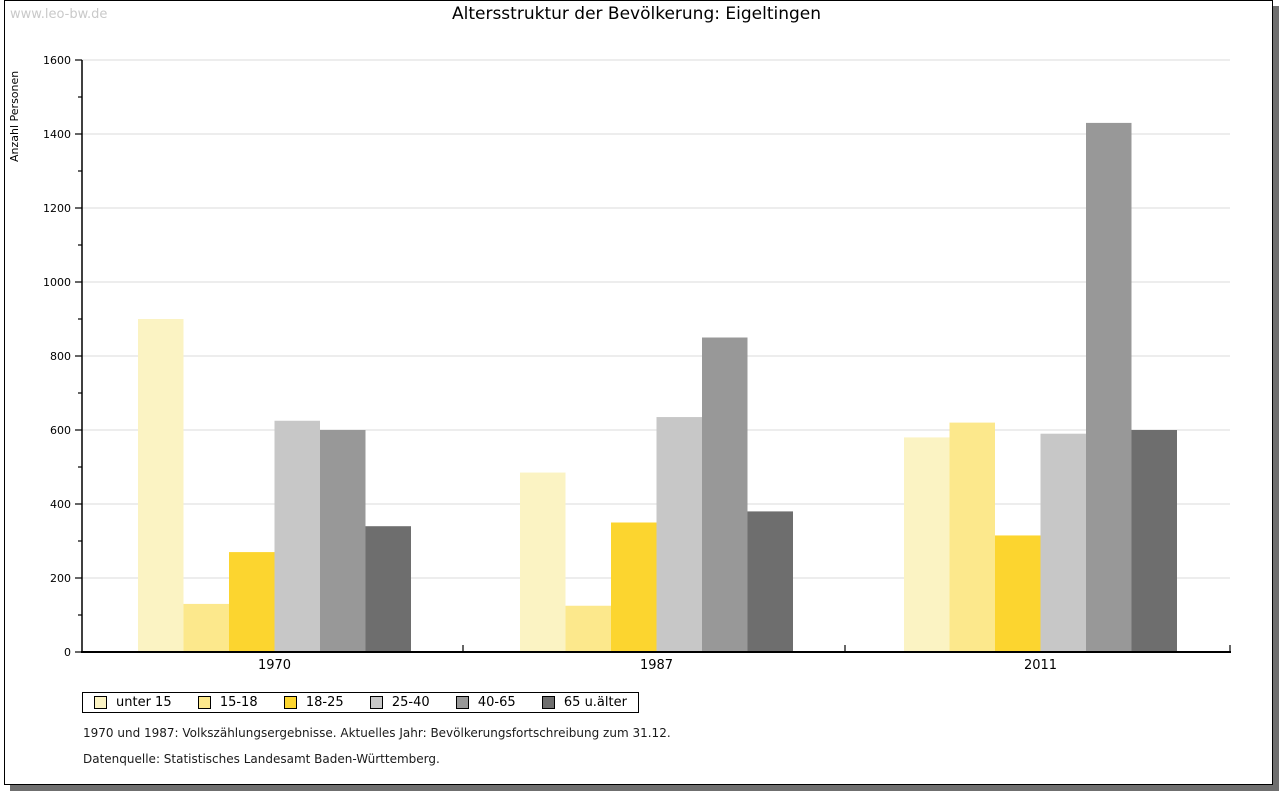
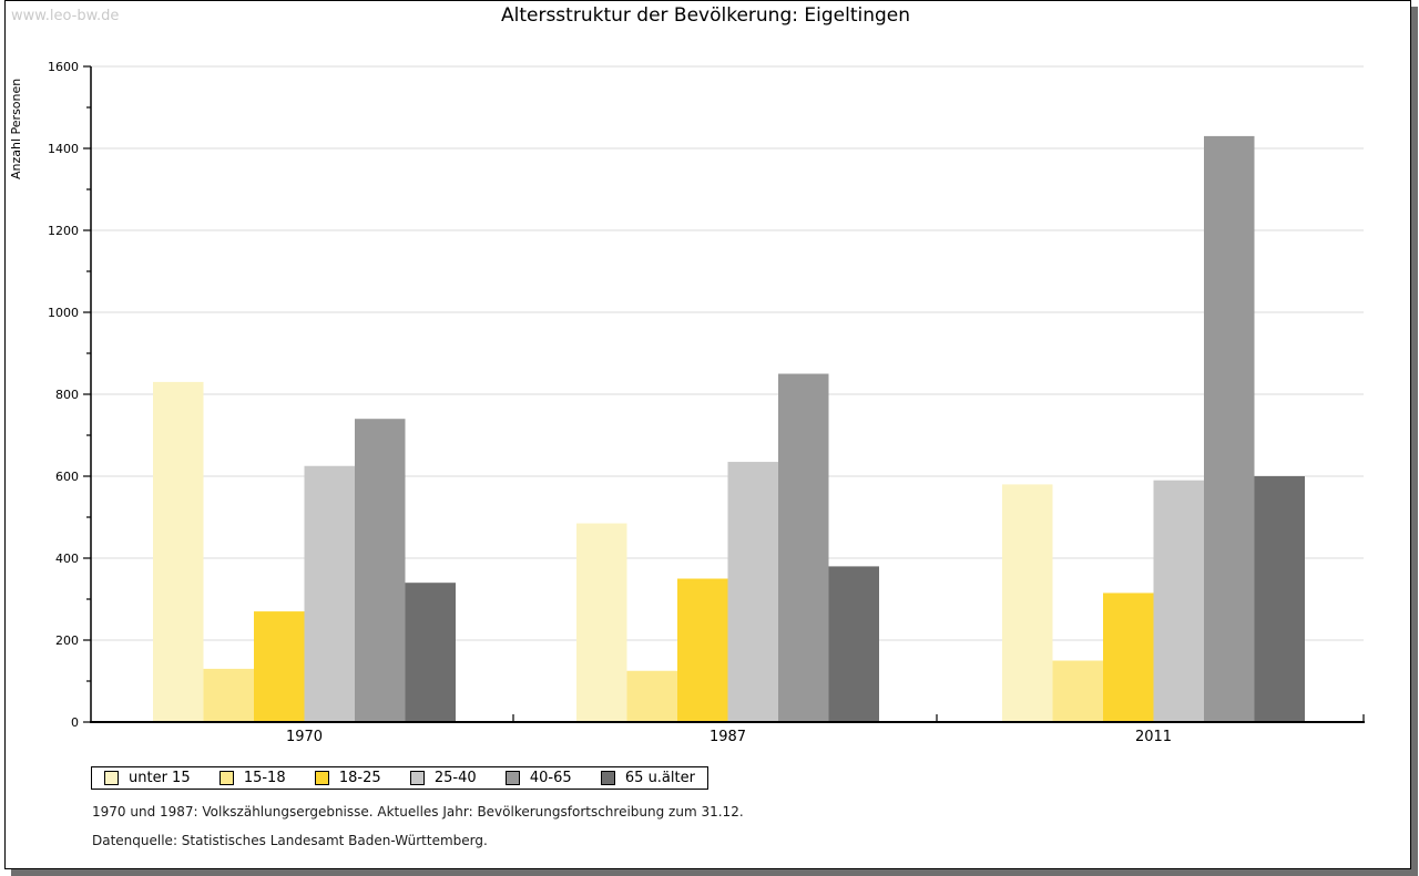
unter 15/1970: 900 -> 830
40-65/1970: 600 -> 740
15-18/2011: 620 -> 150
